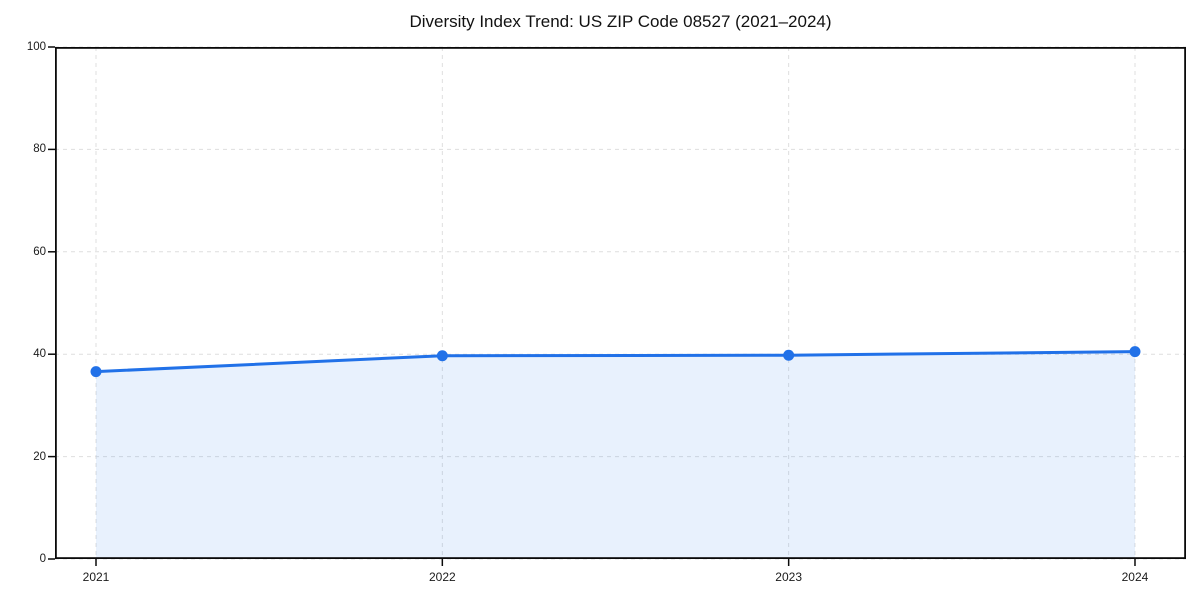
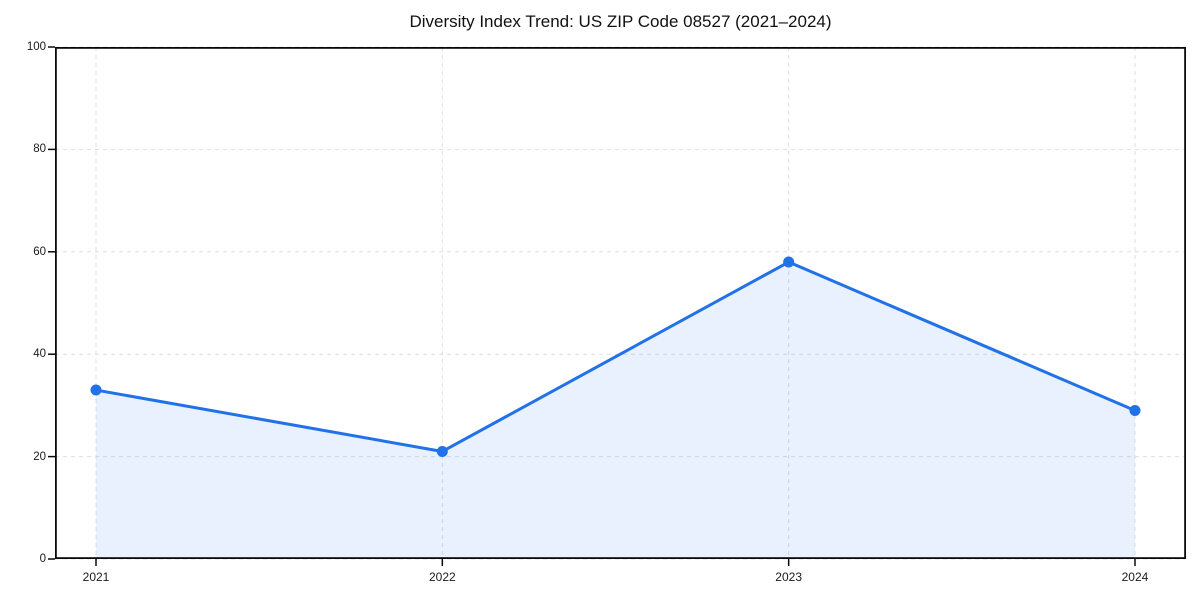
2021: 37 -> 33
2022: 40 -> 21
2023: 40 -> 58
2024: 40 -> 29
